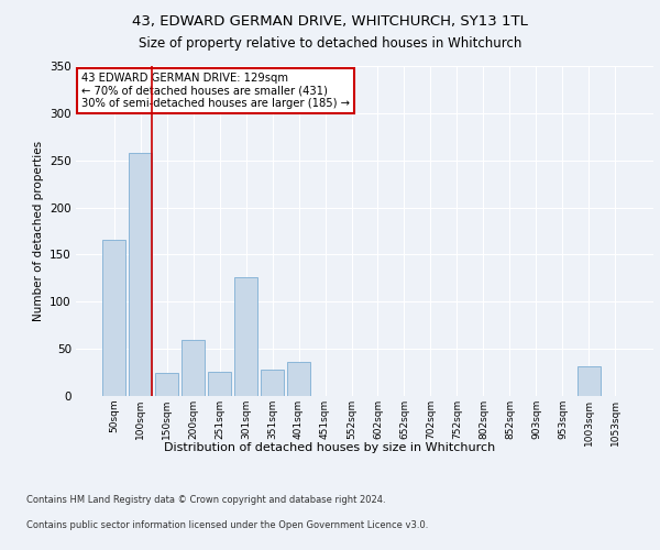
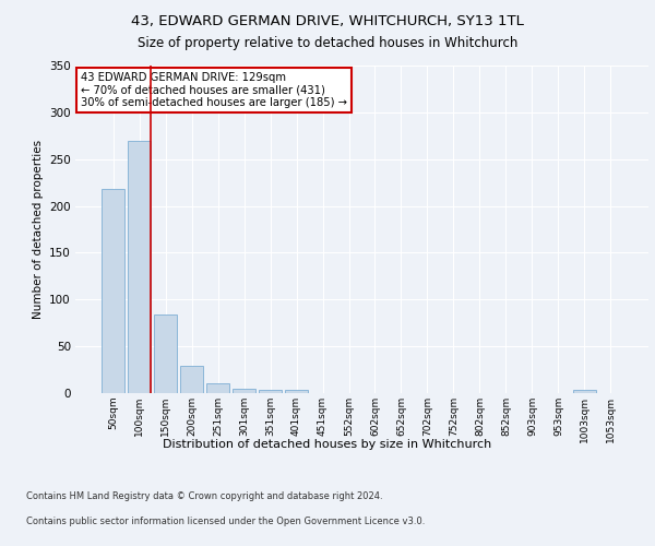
50sqm: 166 -> 218
100sqm: 258 -> 270
150sqm: 24 -> 84
200sqm: 60 -> 29
251sqm: 26 -> 11
301sqm: 126 -> 5
351sqm: 28 -> 4
401sqm: 36 -> 4
1003sqm: 32 -> 3
